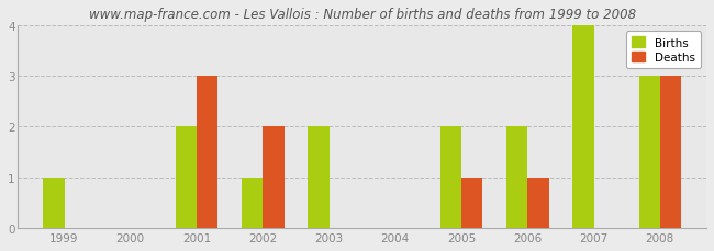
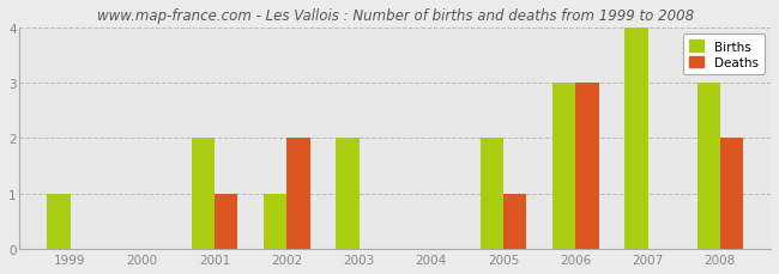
Deaths/2001: 3 -> 1
Births/2006: 2 -> 3
Deaths/2006: 1 -> 3
Deaths/2008: 3 -> 2
